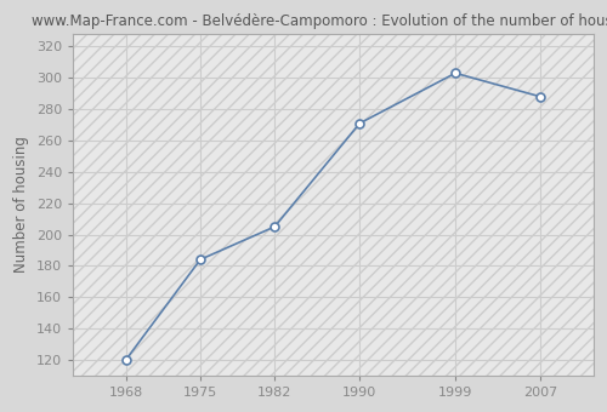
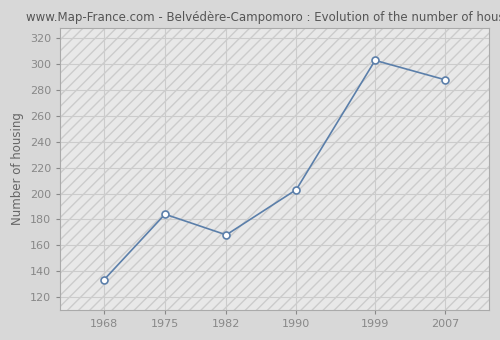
1968: 120 -> 133
1982: 205 -> 168
1990: 271 -> 203
